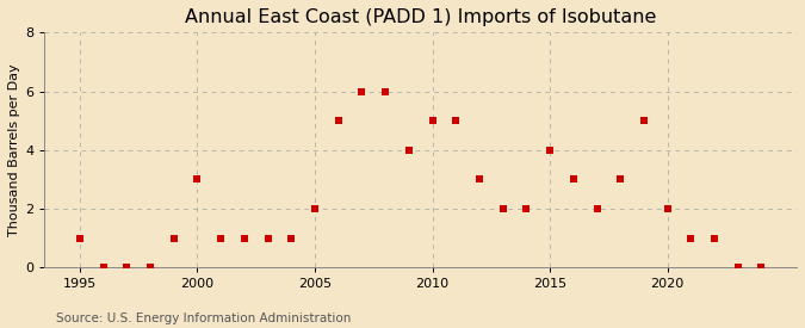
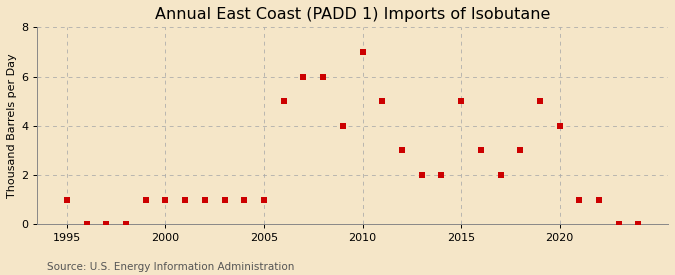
2000: 3 -> 1
2005: 2 -> 1
2010: 5 -> 7
2015: 4 -> 5
2020: 2 -> 4
